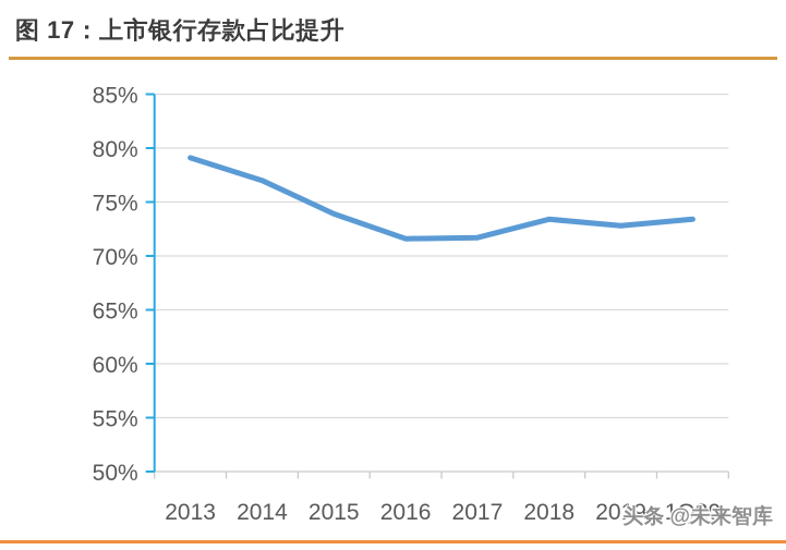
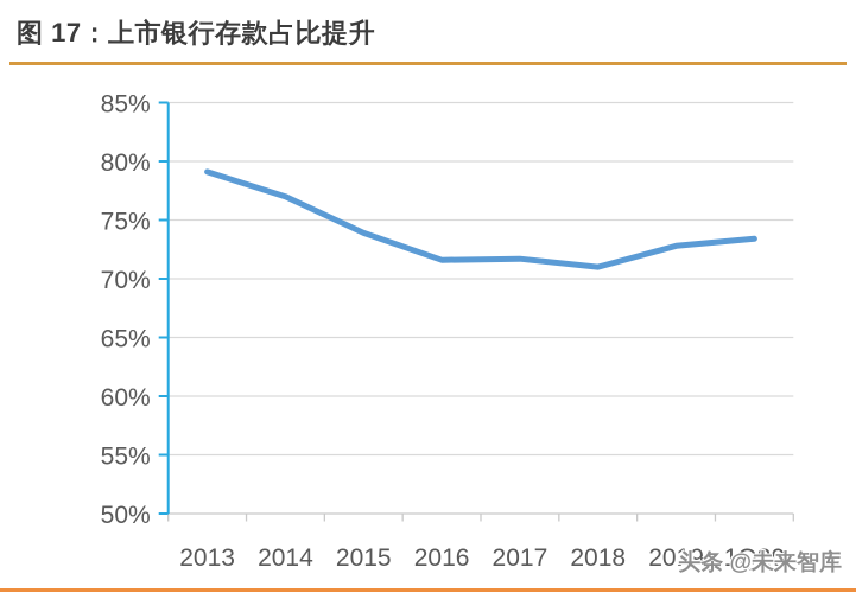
2018: 73% -> 71%
